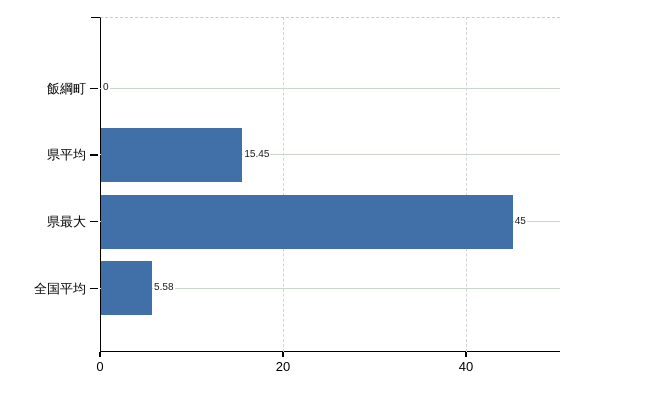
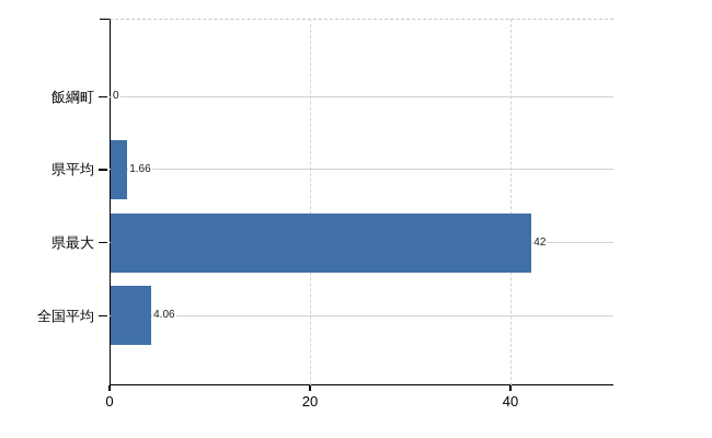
県平均: 15.45 -> 1.66
県最大: 45 -> 42
全国平均: 5.58 -> 4.06
